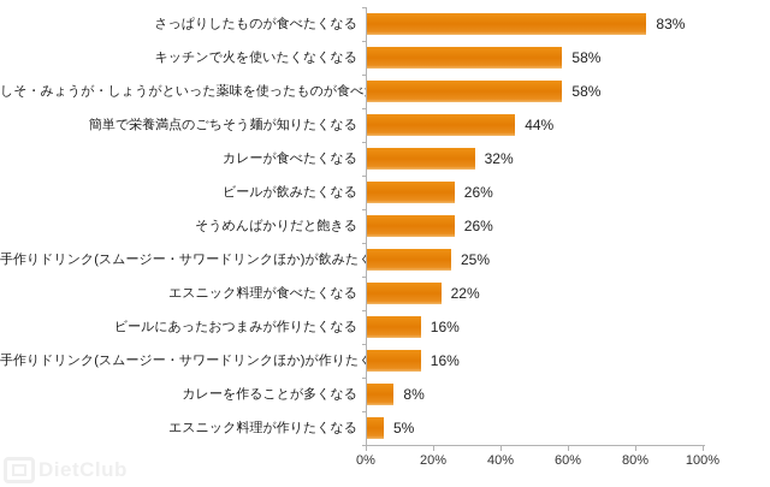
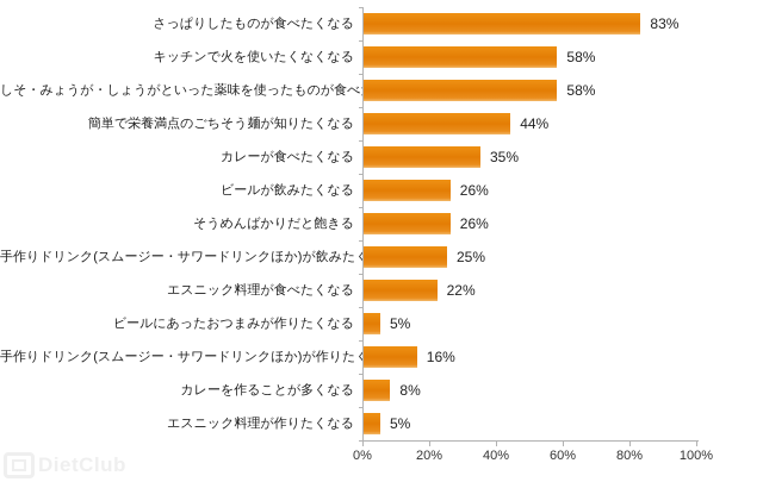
カレーが食べたくなる: 32% -> 35%
ビールにあったおつまみが作りたくなる: 16% -> 5%
